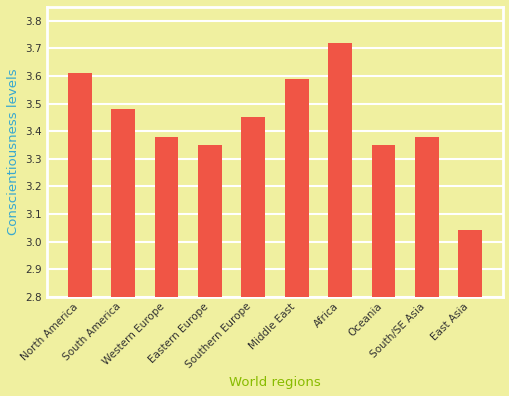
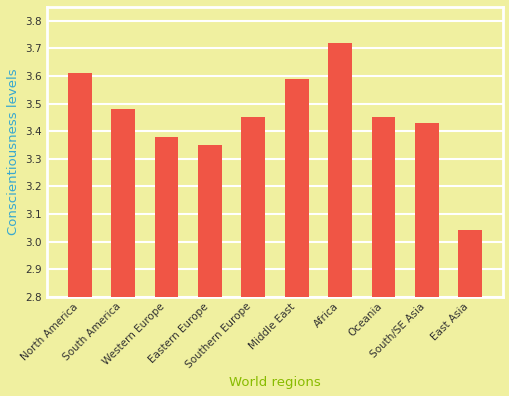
Oceania: 3.35 -> 3.45
South/SE Asia: 3.38 -> 3.43
